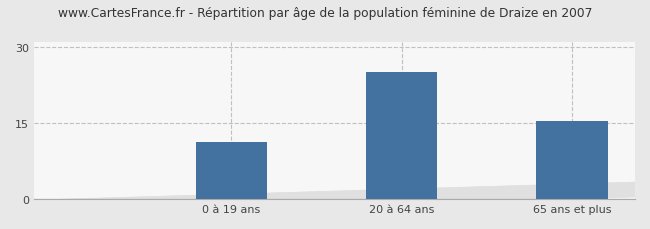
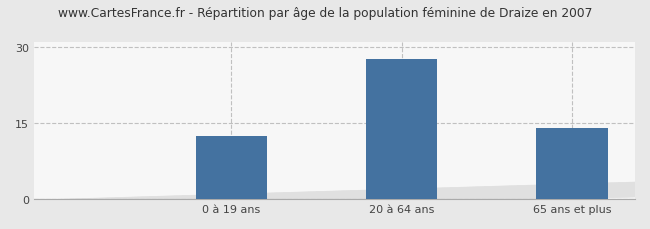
0 à 19 ans: 11.2 -> 12.5
20 à 64 ans: 25.0 -> 27.5
65 ans et plus: 15.4 -> 14.0
